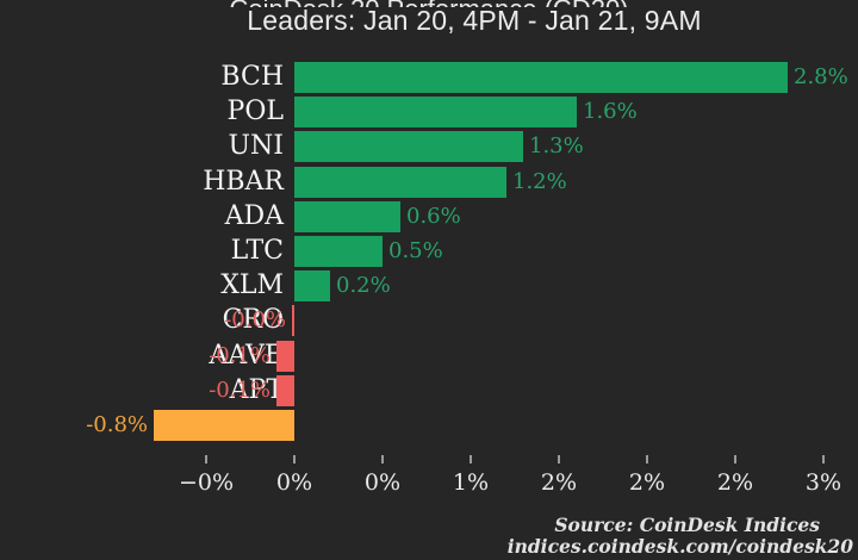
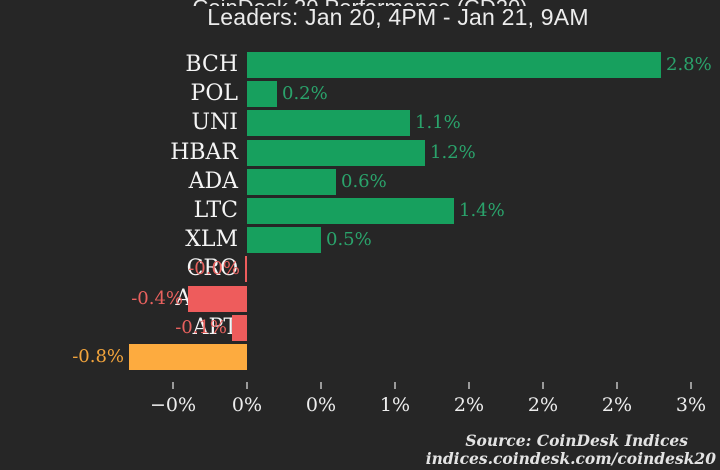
POL: 1.6% -> 0.2%
UNI: 1.3% -> 1.1%
LTC: 0.5% -> 1.4%
XLM: 0.2% -> 0.5%
AAVE: -0.1% -> -0.4%
